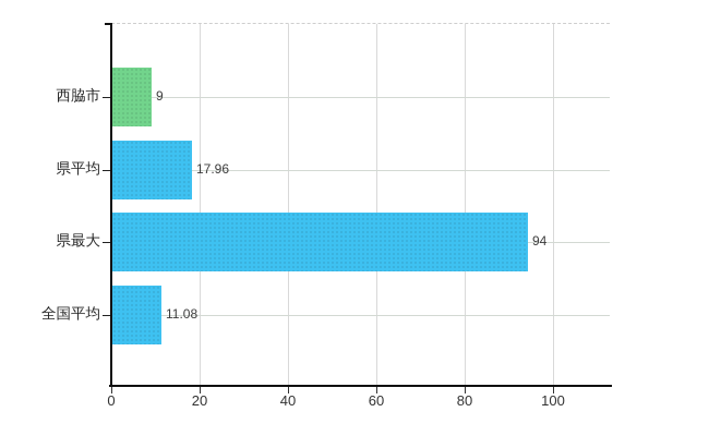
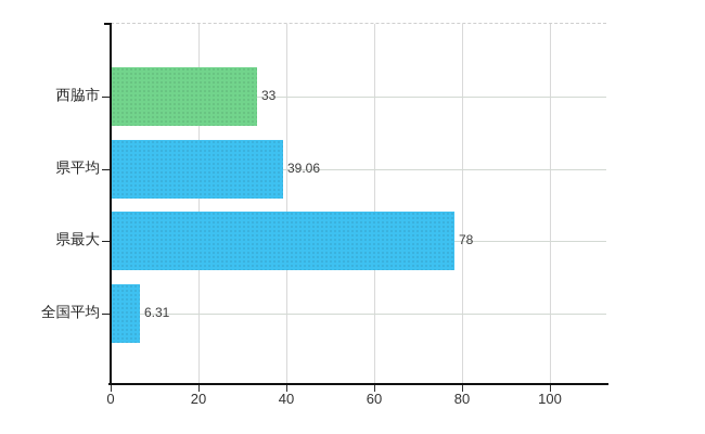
西脇市: 9 -> 33
県平均: 17.96 -> 39.06
県最大: 94 -> 78
全国平均: 11.08 -> 6.31
